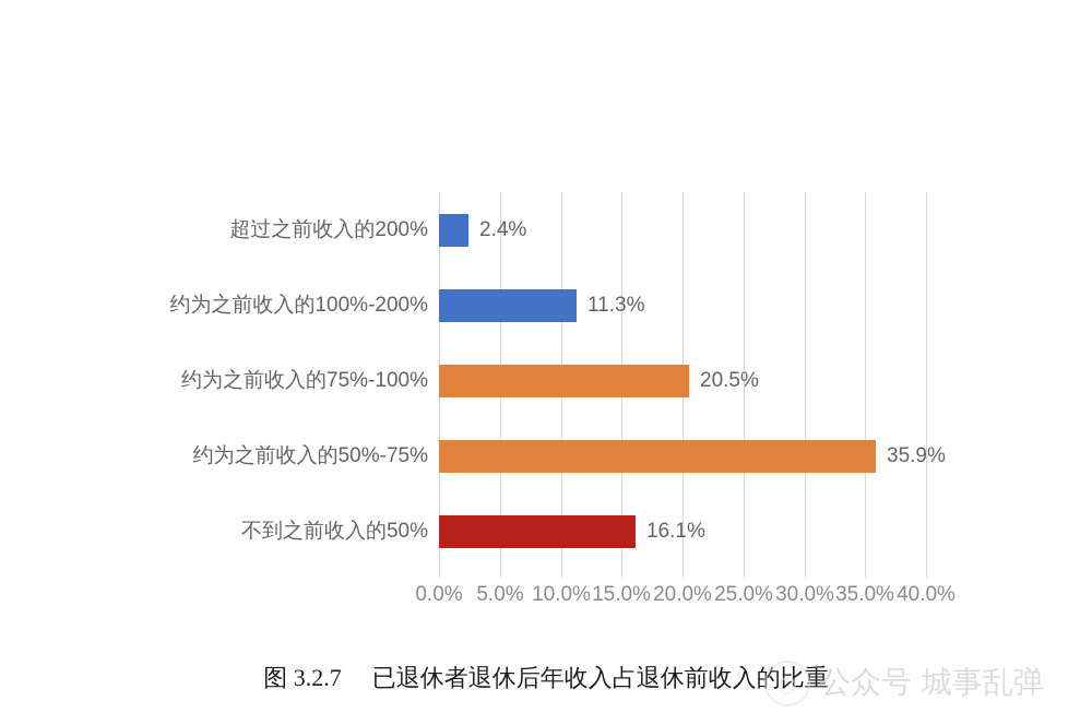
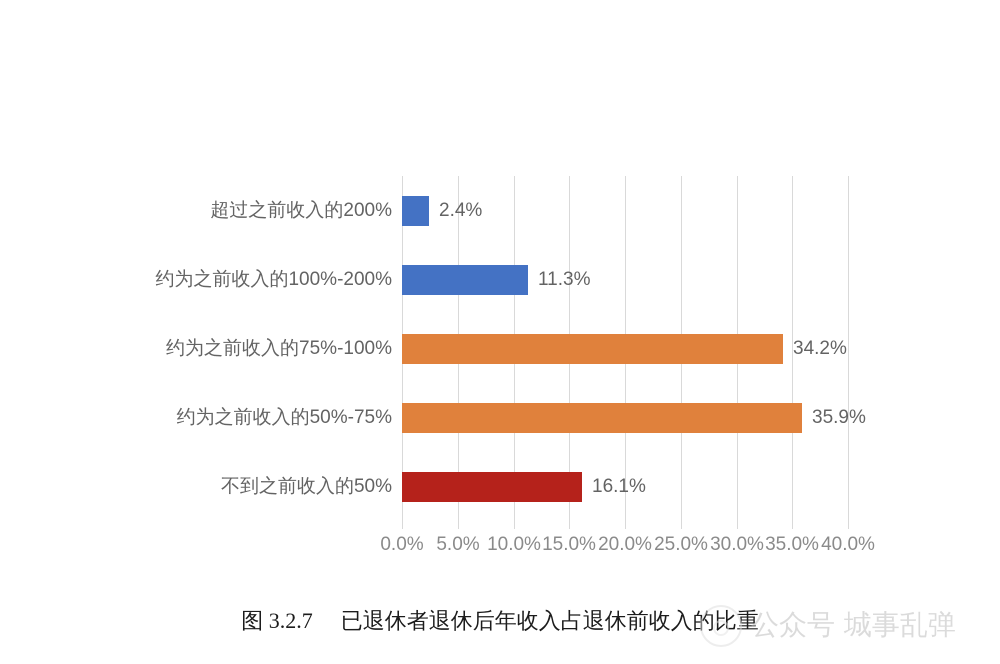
约为之前收入的75%-100%: 20.5% -> 34.2%
